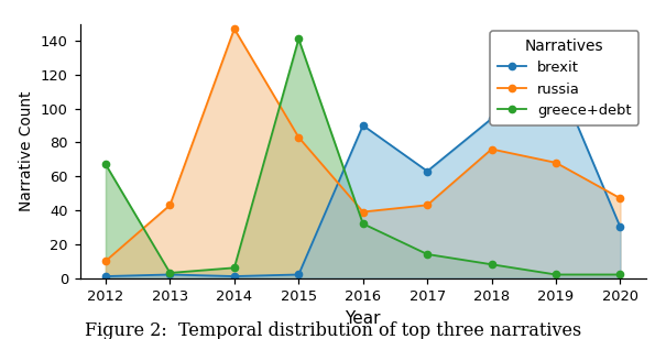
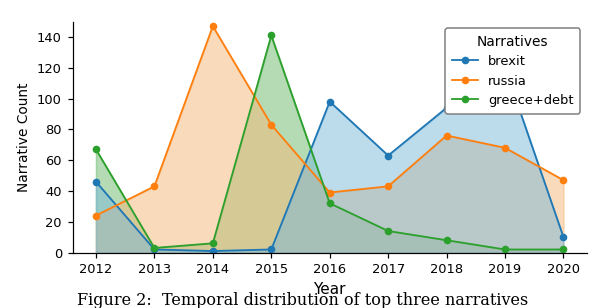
brexit/2012: 1 -> 46
russia/2012: 10 -> 24
brexit/2016: 90 -> 98
brexit/2020: 30 -> 10
